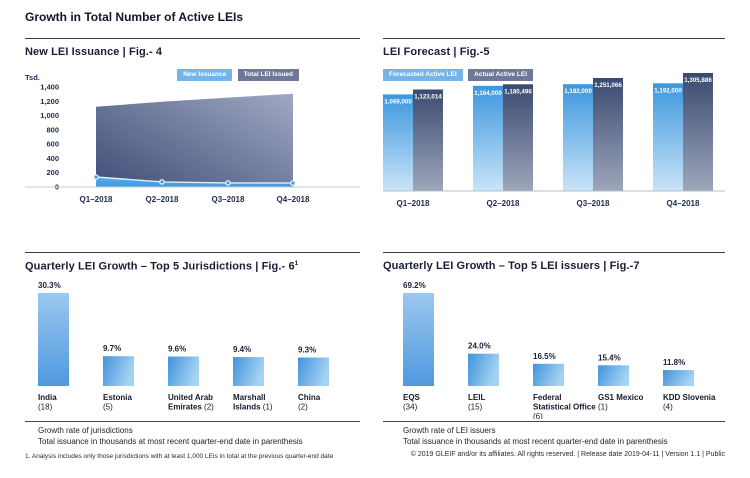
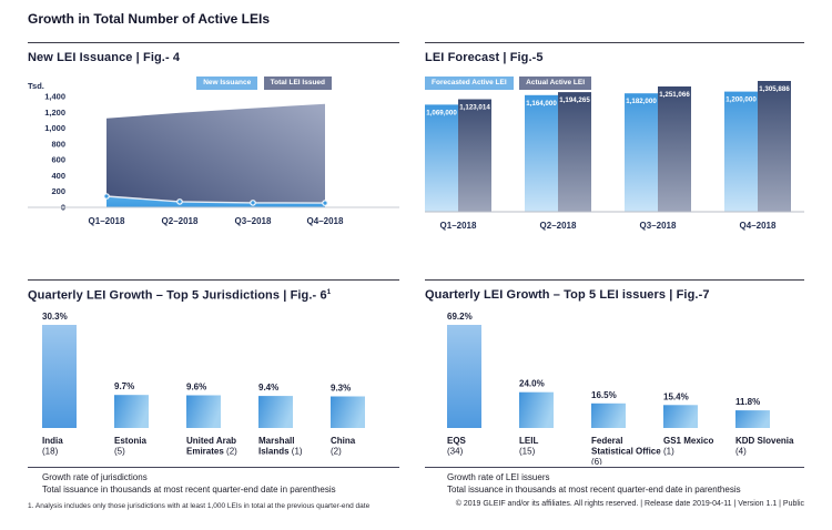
LEI Forecast | Fig.-5/Actual Active LEI/Q2–2018: 1,180,496 -> 1,194,265
LEI Forecast | Fig.-5/Forecasted Active LEI/Q4–2018: 1,192,000 -> 1,200,000
